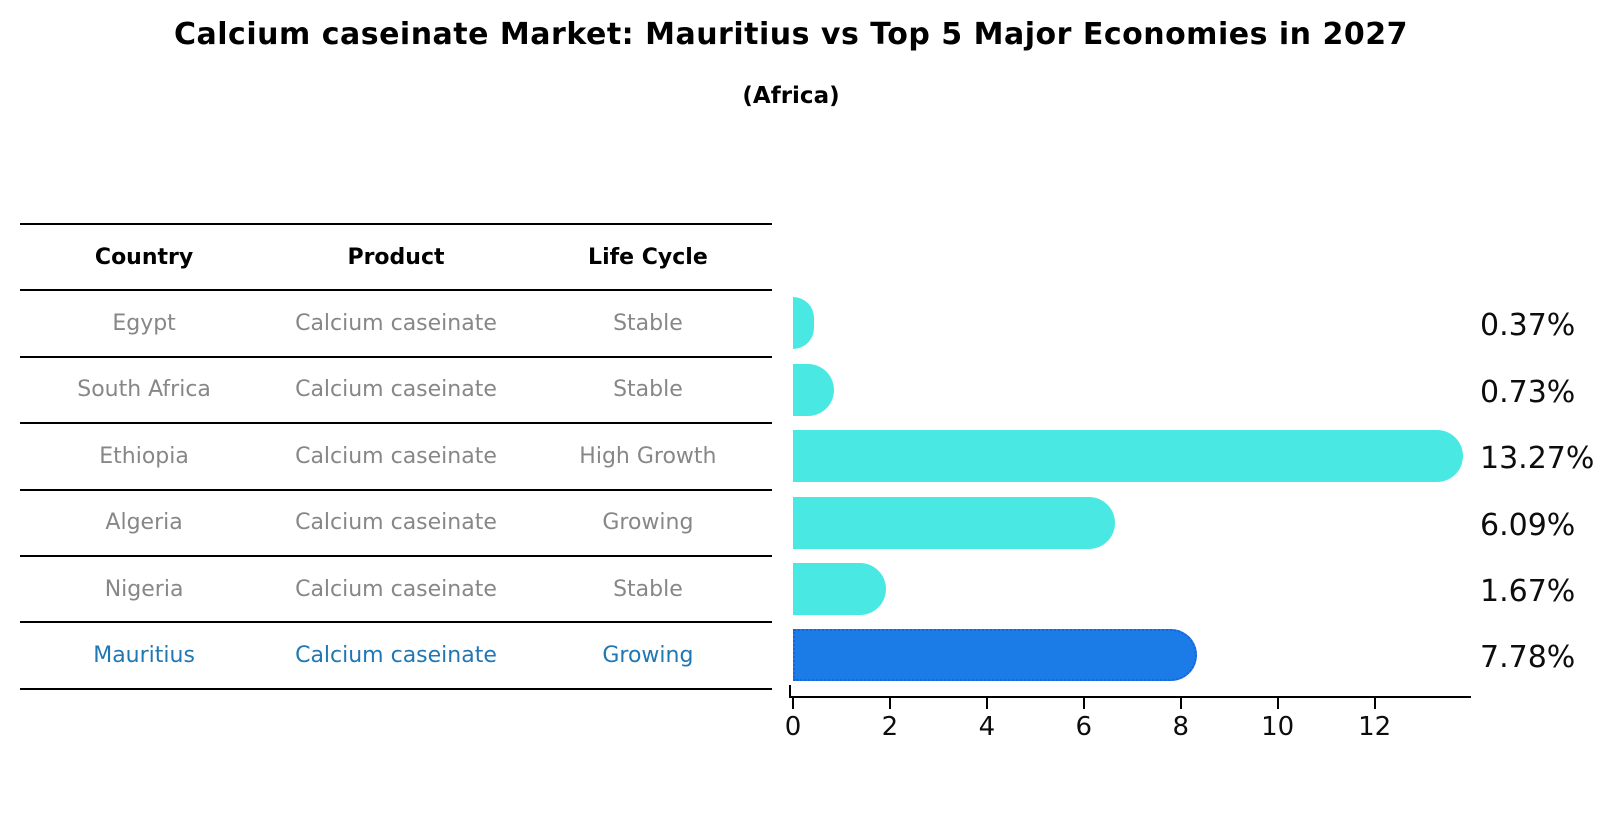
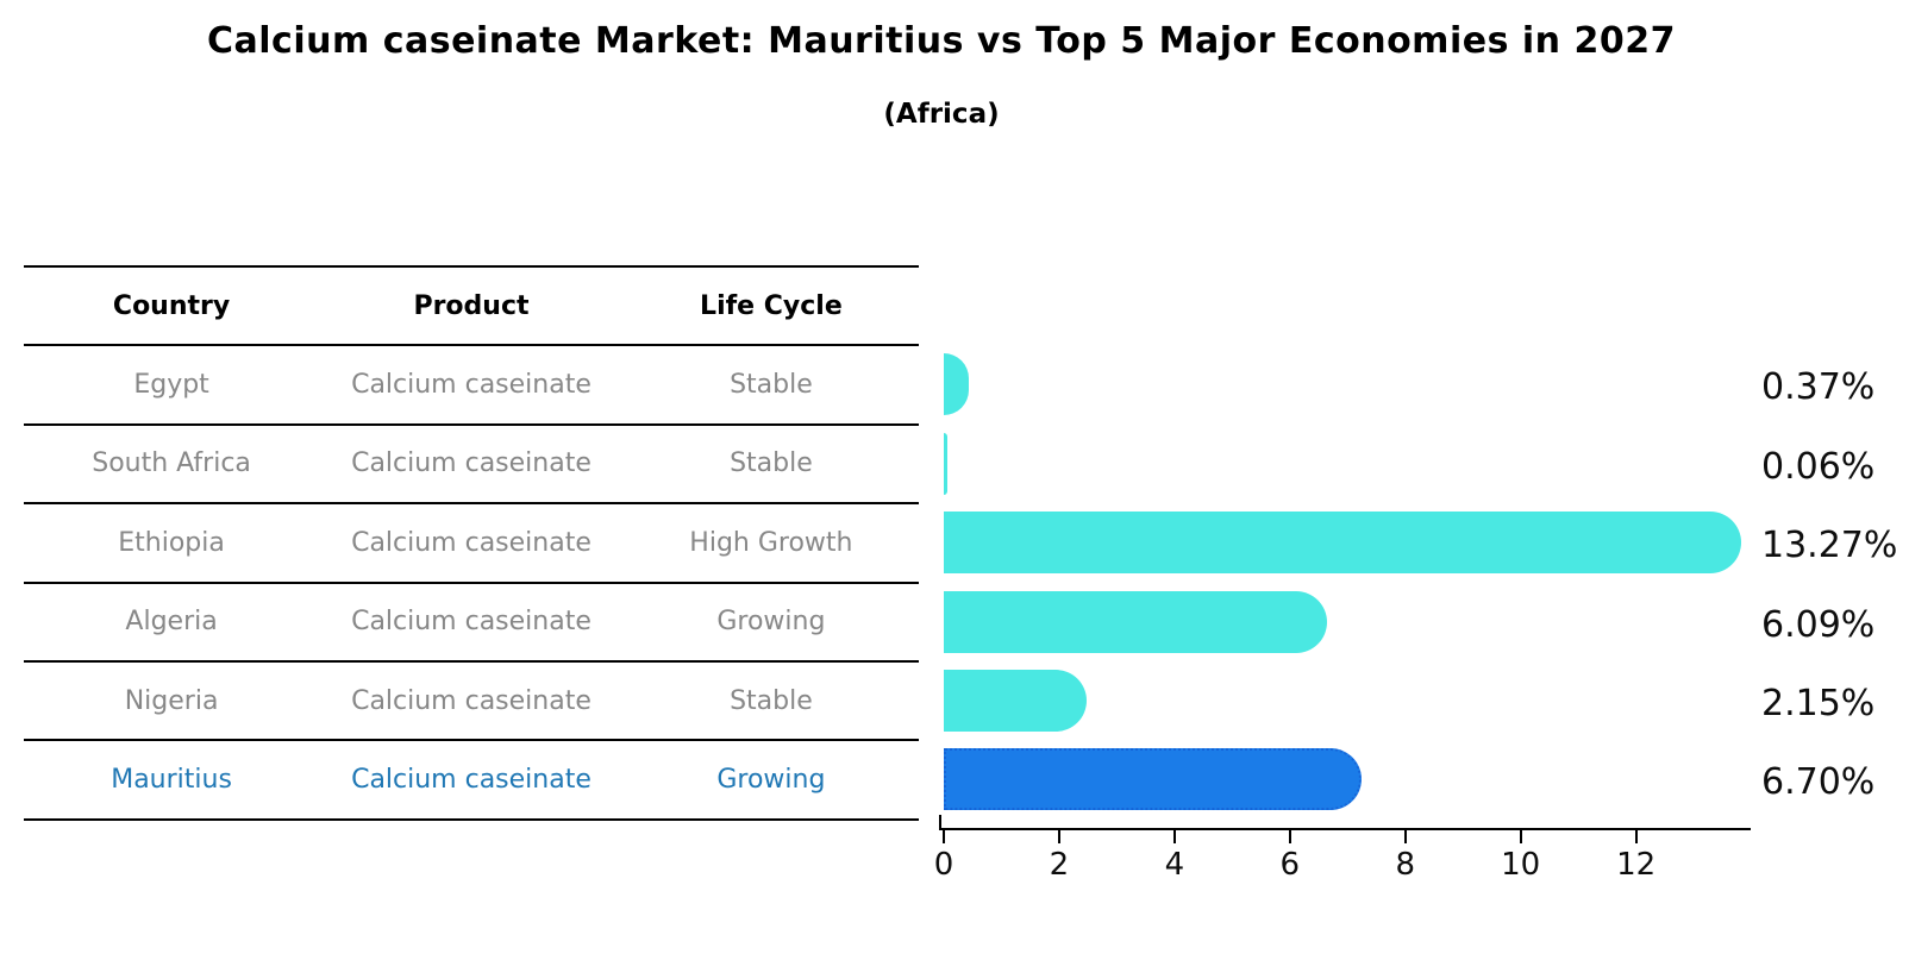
South Africa: 0.73% -> 0.06%
Nigeria: 1.67% -> 2.15%
Mauritius: 7.78% -> 6.70%
